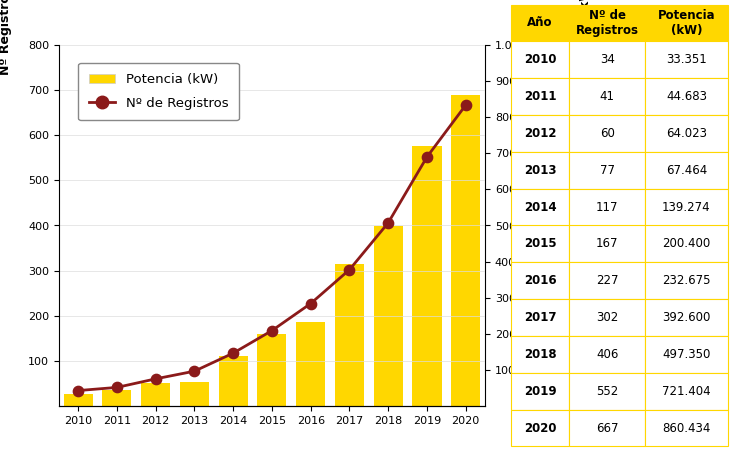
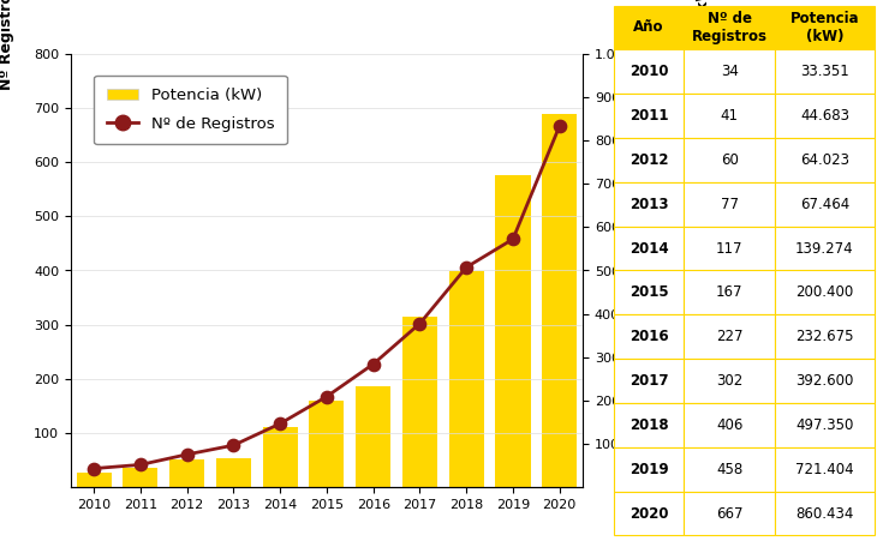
Nº de Registros/2019: 552 -> 458
